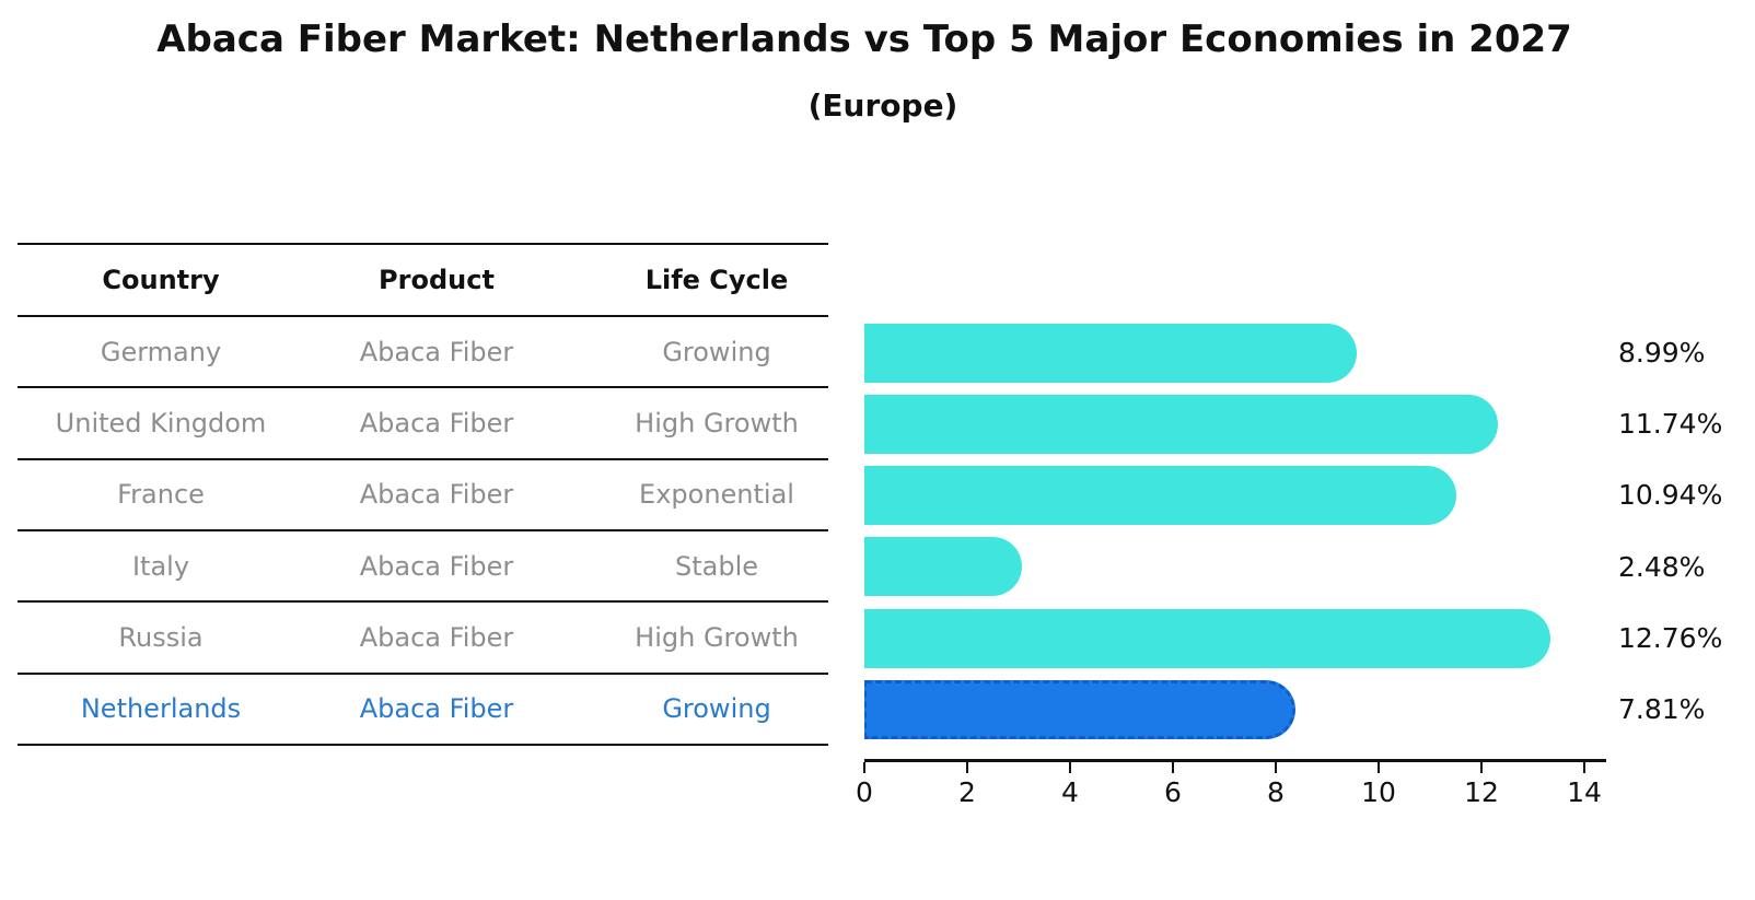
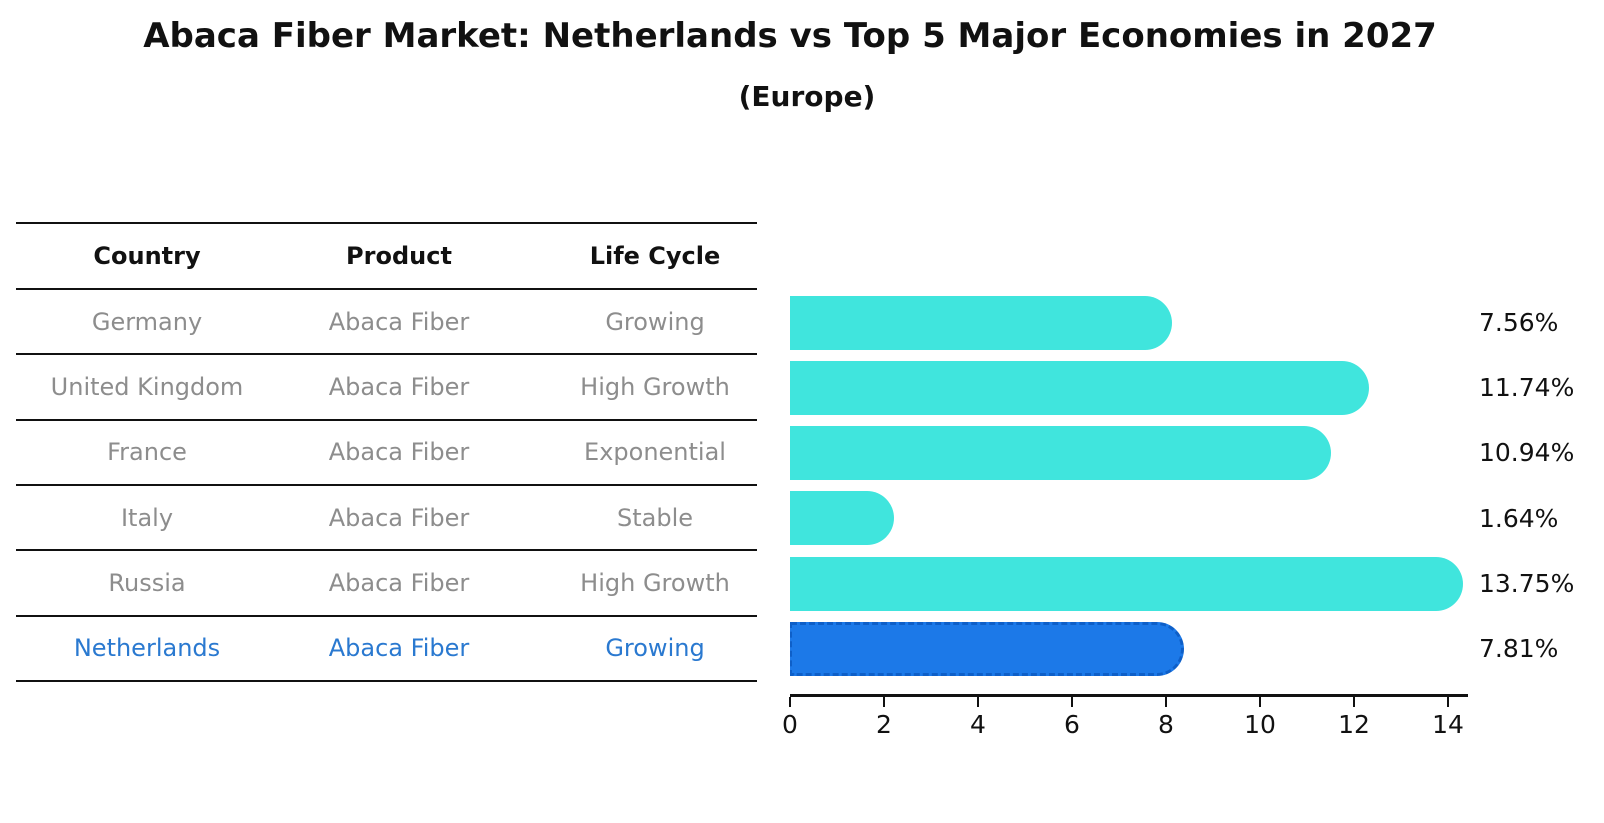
Germany: 8.99% -> 7.56%
Italy: 2.48% -> 1.64%
Russia: 12.76% -> 13.75%
